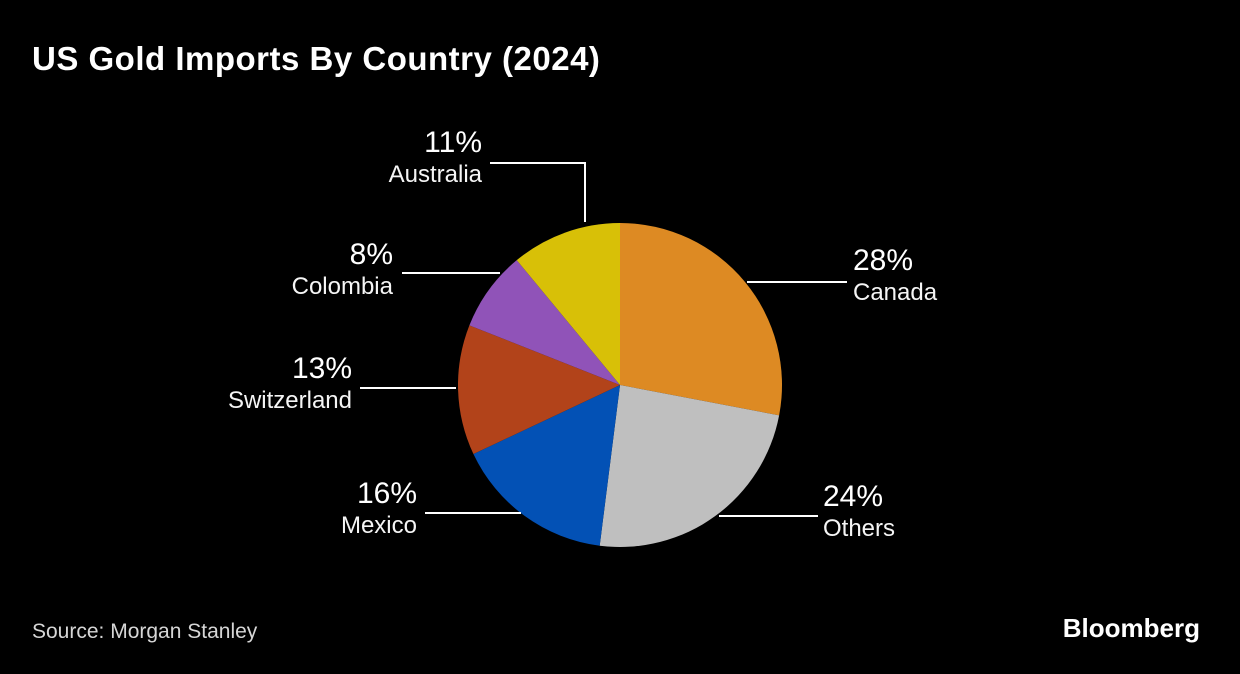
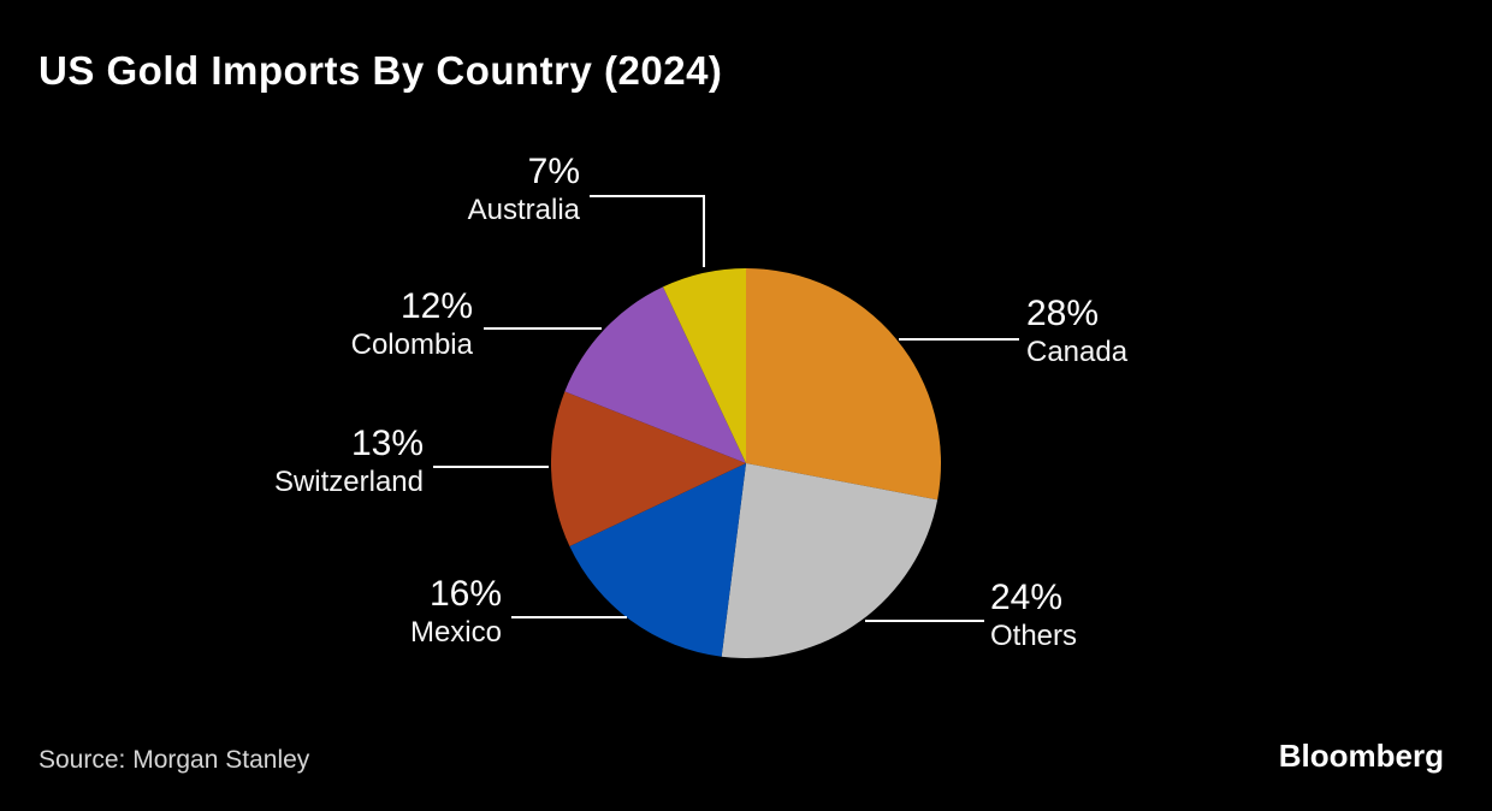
Colombia: 8% -> 12%
Australia: 11% -> 7%
